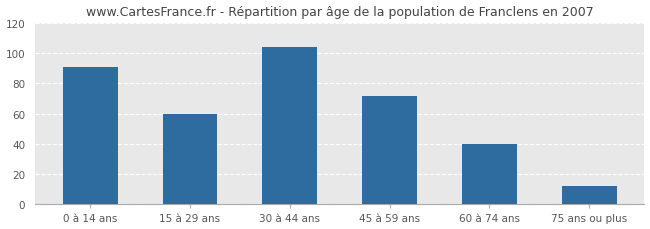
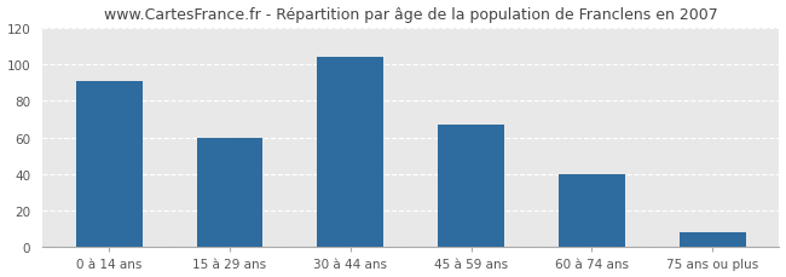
45 à 59 ans: 72 -> 67
75 ans ou plus: 12 -> 8
